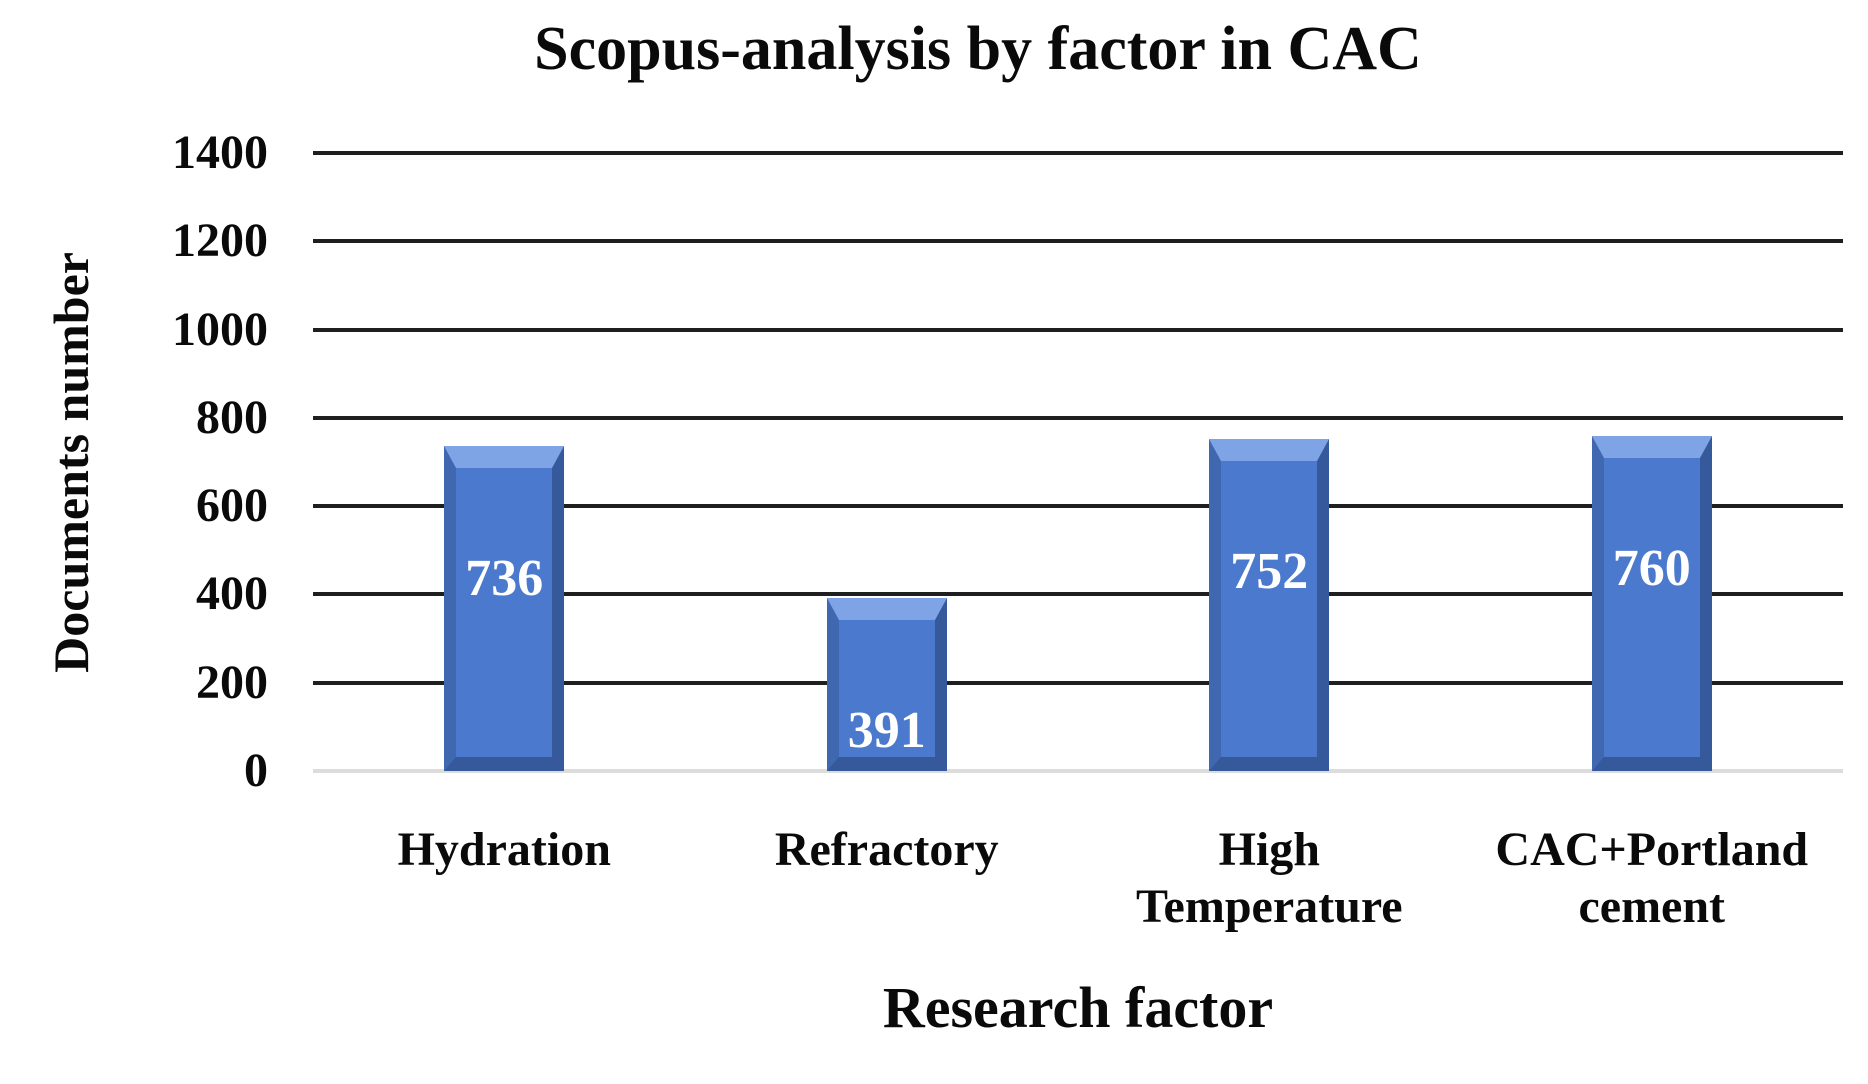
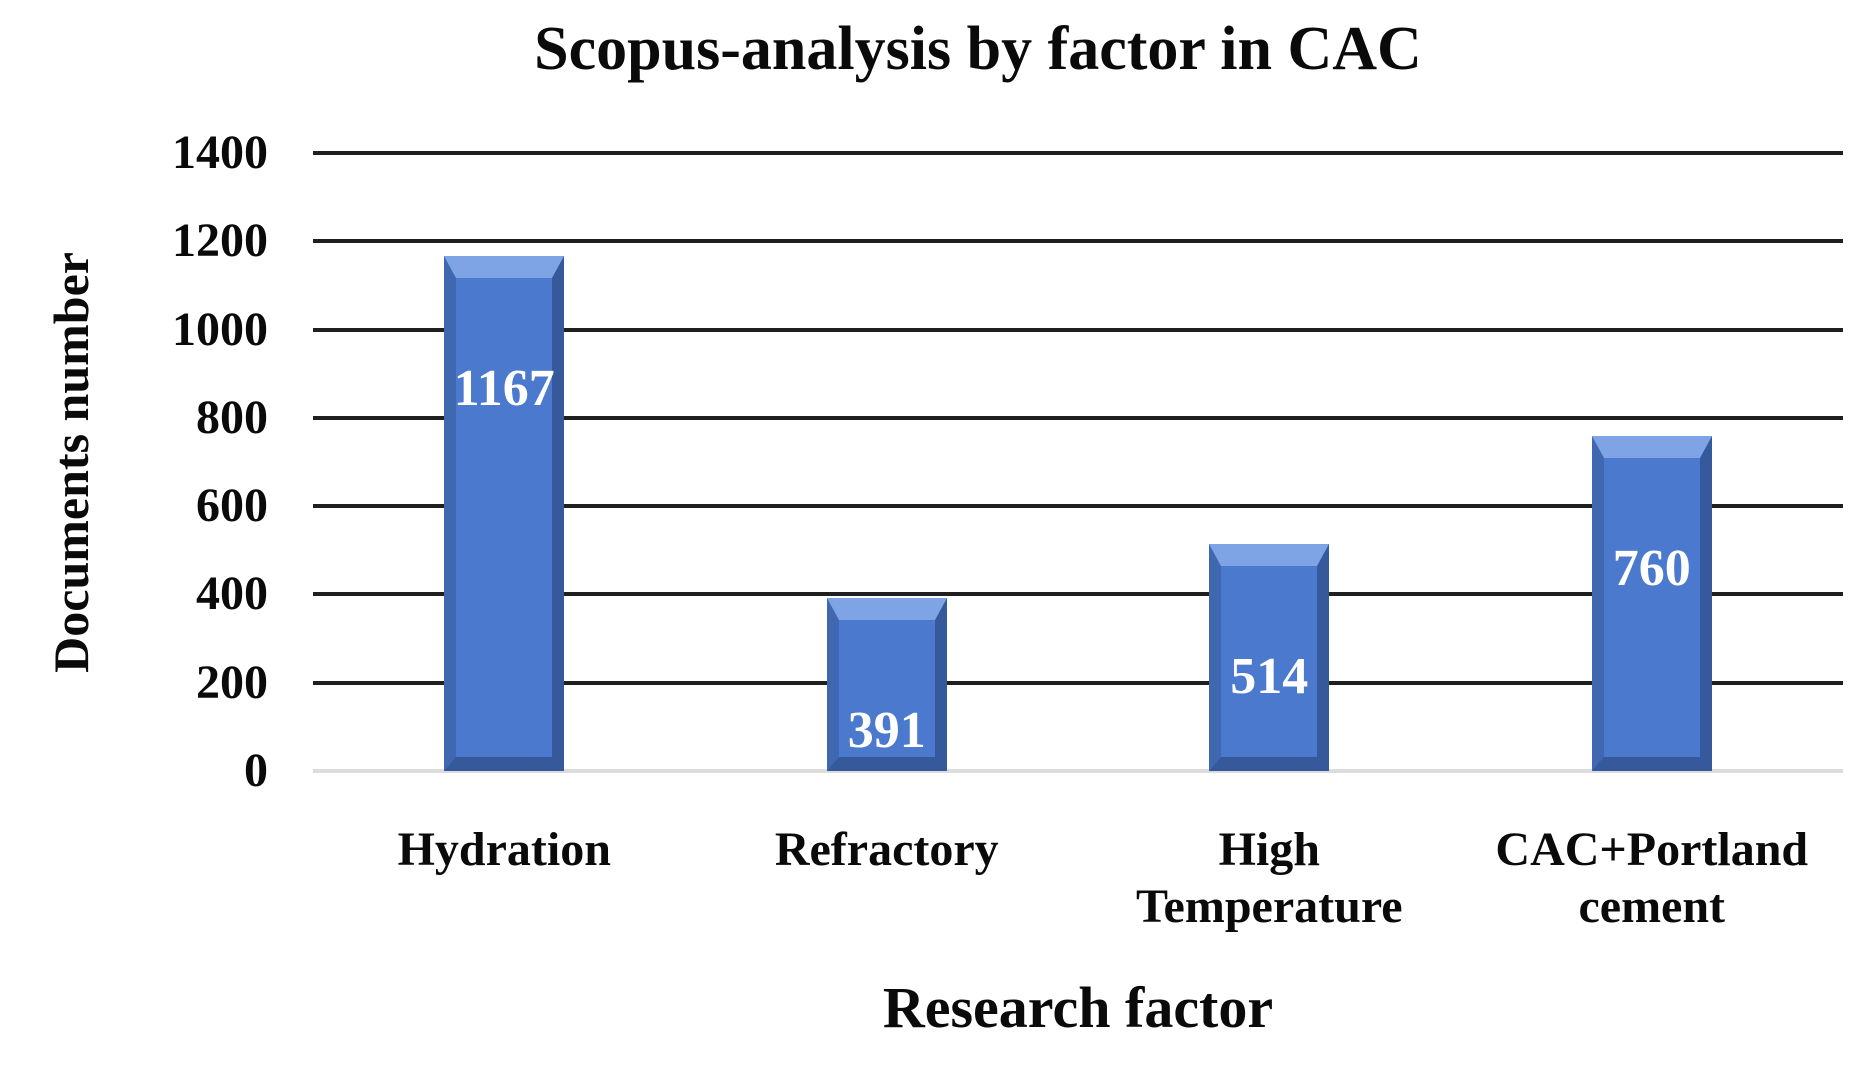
Hydration: 736 -> 1167
High Temperature: 752 -> 514
